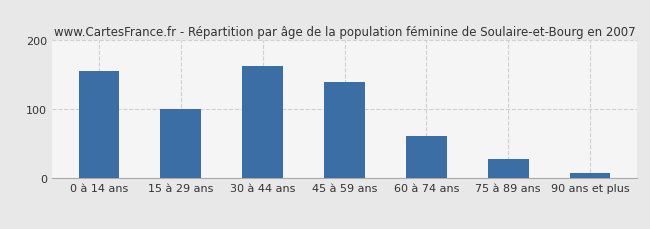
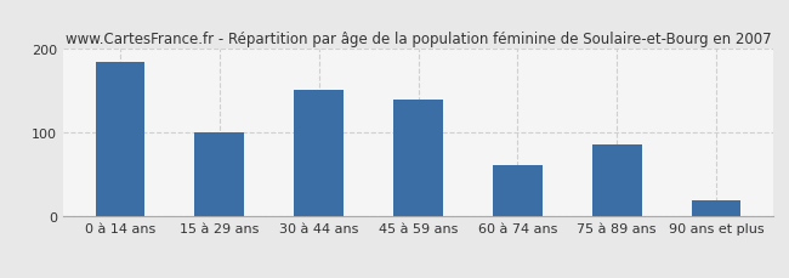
0 à 14 ans: 155 -> 184
30 à 44 ans: 163 -> 152
75 à 89 ans: 28 -> 86
90 ans et plus: 8 -> 20
